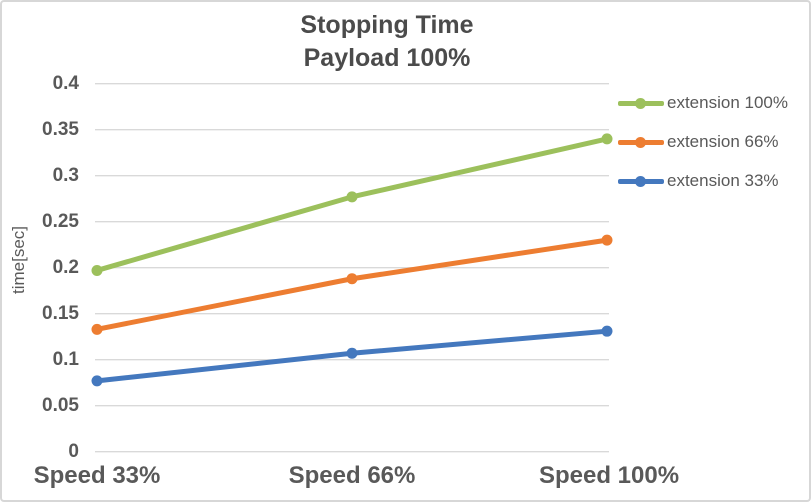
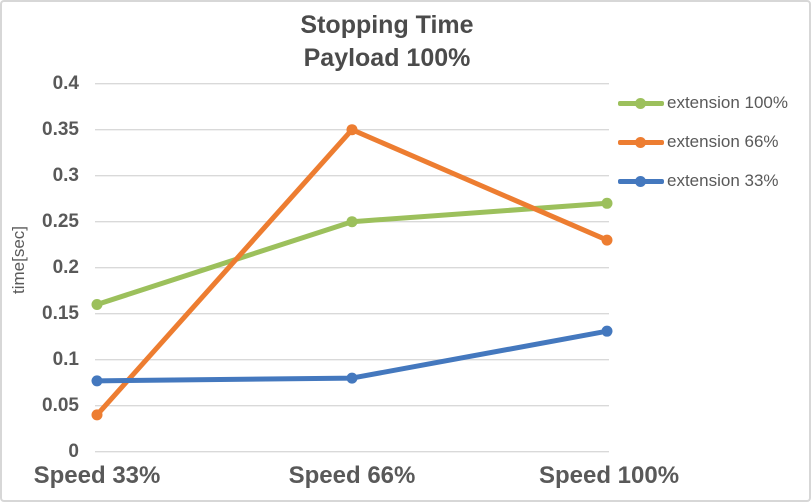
extension 100%/Speed 33%: 0.20 -> 0.16
extension 66%/Speed 33%: 0.13 -> 0.04
extension 100%/Speed 66%: 0.28 -> 0.25
extension 66%/Speed 66%: 0.19 -> 0.35
extension 33%/Speed 66%: 0.11 -> 0.08
extension 100%/Speed 100%: 0.34 -> 0.27
